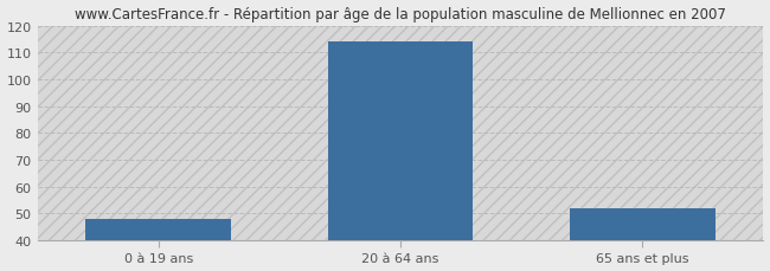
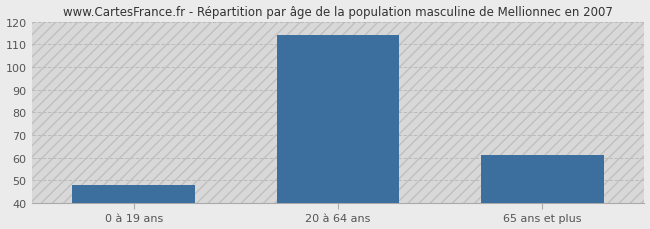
65 ans et plus: 52 -> 61
